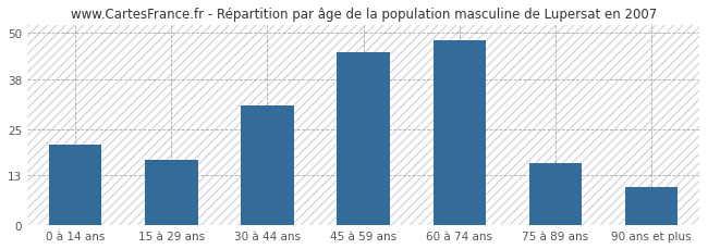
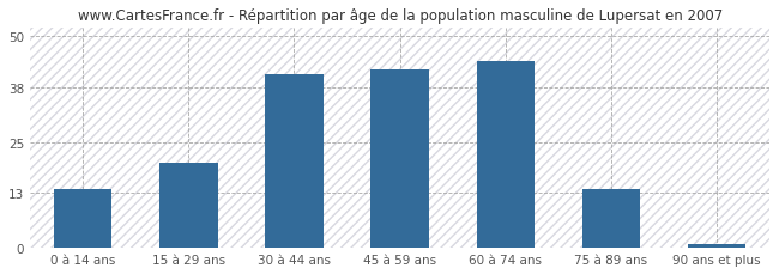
0 à 14 ans: 21 -> 14
15 à 29 ans: 17 -> 20
30 à 44 ans: 31 -> 41
45 à 59 ans: 45 -> 42
60 à 74 ans: 48 -> 44
75 à 89 ans: 16 -> 14
90 ans et plus: 10 -> 1
